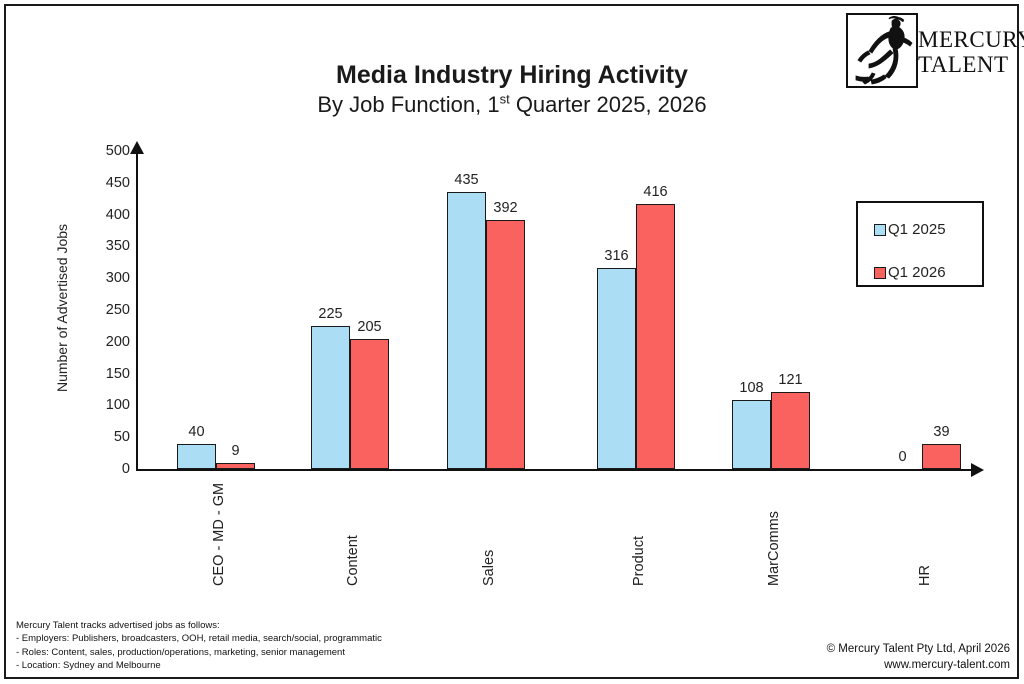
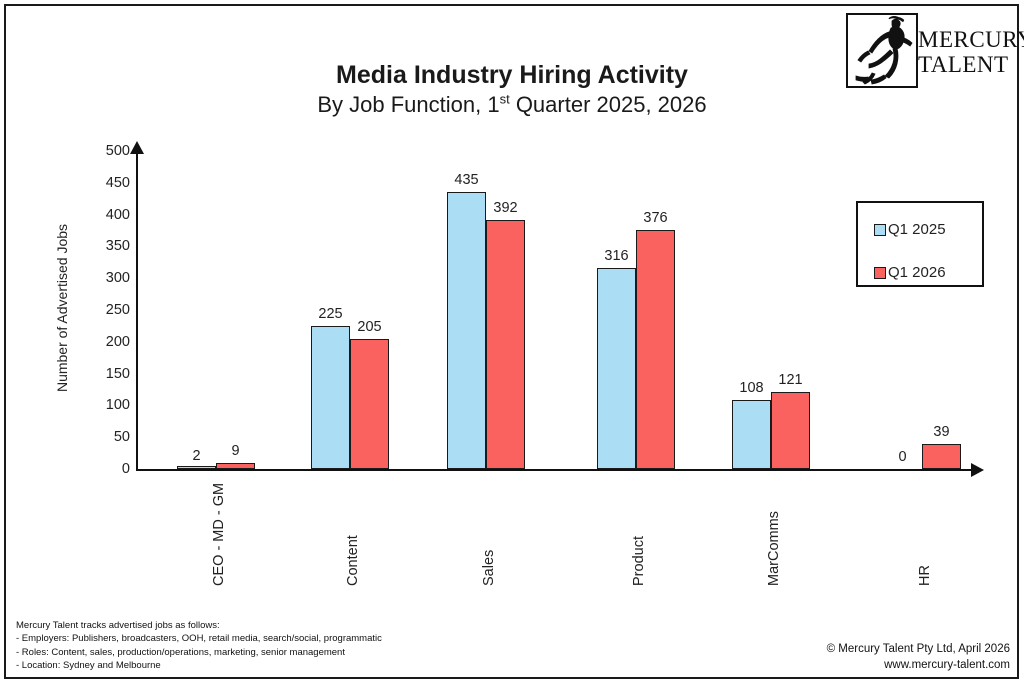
Q1 2025/CEO - MD - GM: 40 -> 2
Q1 2026/Product: 416 -> 376
